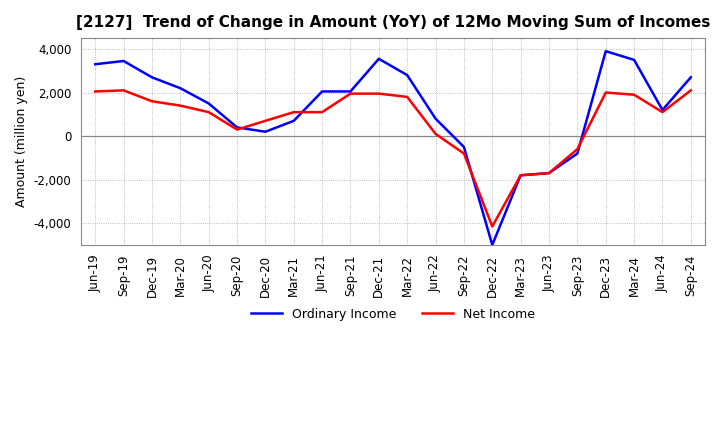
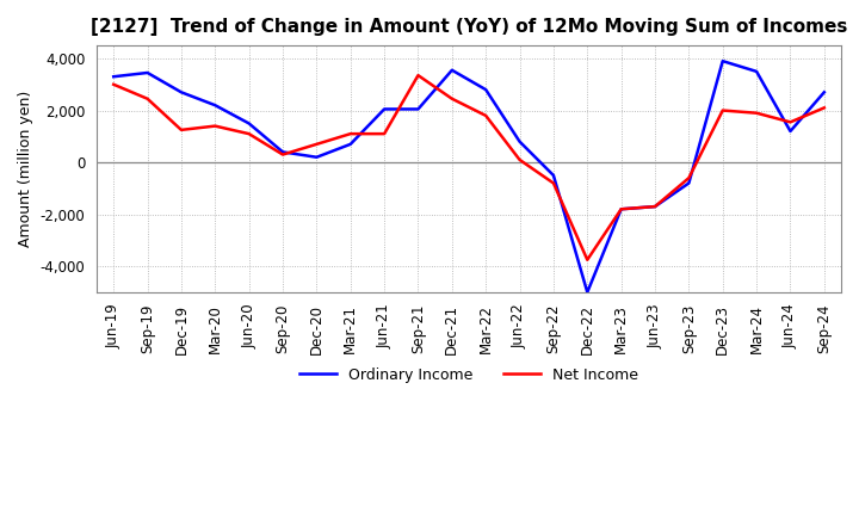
Net Income/Jun-19: 2,050 -> 3,000
Net Income/Sep-19: 2,100 -> 2,450
Net Income/Dec-19: 1,600 -> 1,250
Net Income/Sep-21: 1,950 -> 3,350
Net Income/Dec-21: 1,950 -> 2,450
Net Income/Dec-22: -4,150 -> -3,750
Net Income/Jun-24: 1,100 -> 1,550
